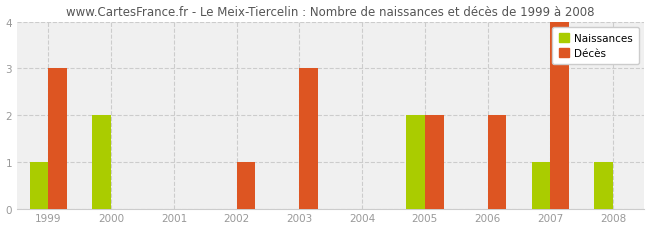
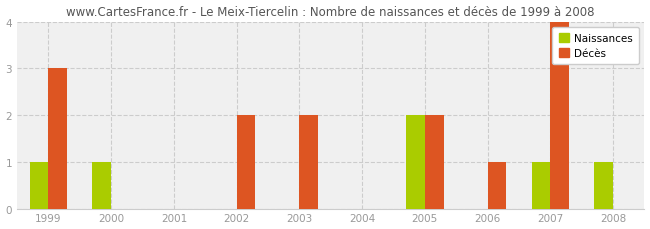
Naissances/2000: 2 -> 1
Décès/2002: 1 -> 2
Décès/2003: 3 -> 2
Décès/2006: 2 -> 1
